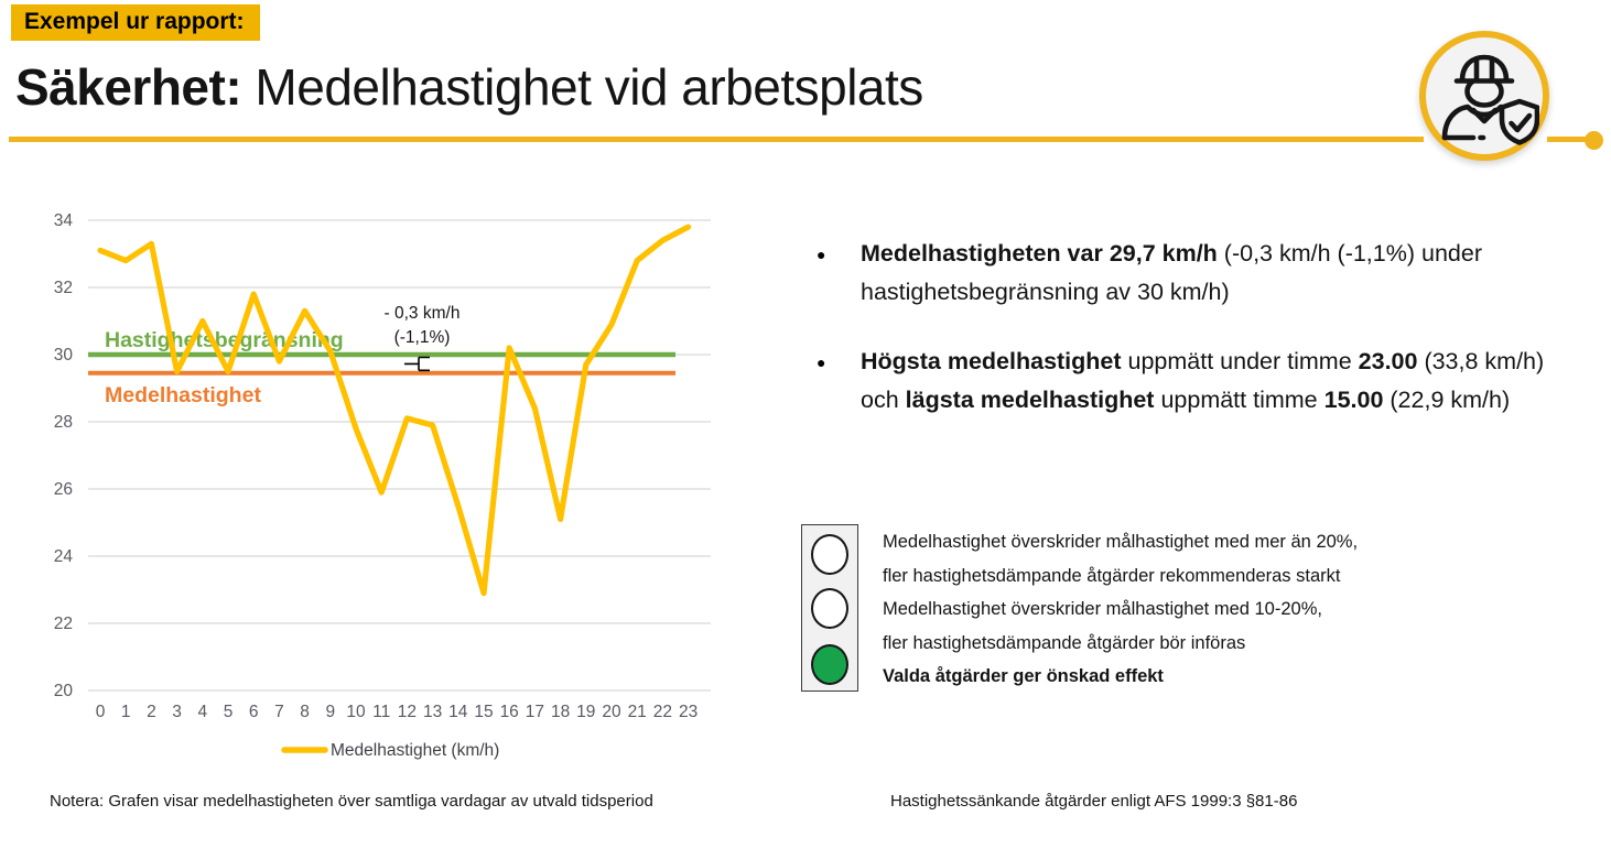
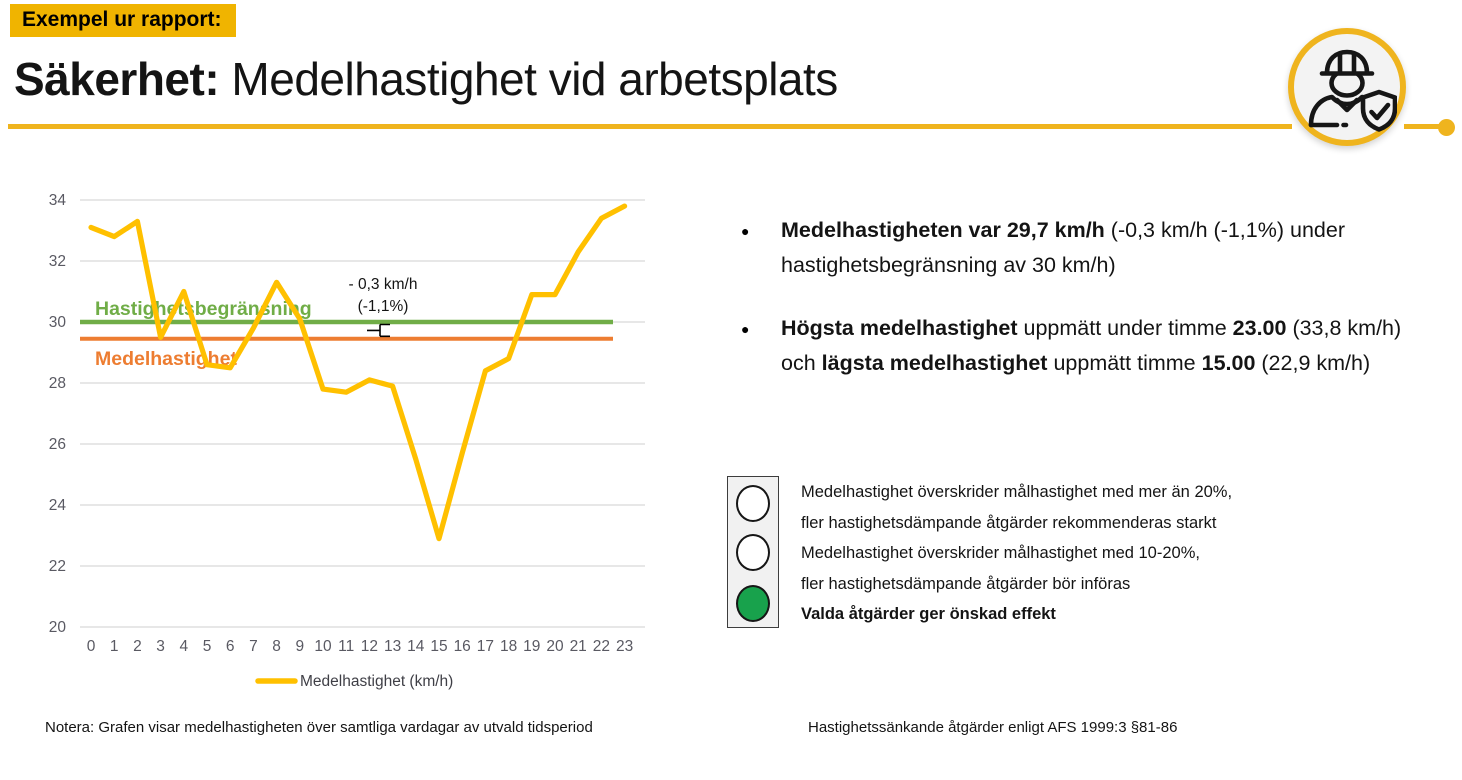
5: 29.5 -> 28.6
6: 31.8 -> 28.5
11: 25.9 -> 27.7
16: 30.2 -> 25.7
18: 25.1 -> 28.8
19: 29.7 -> 30.9
21: 32.8 -> 32.3
